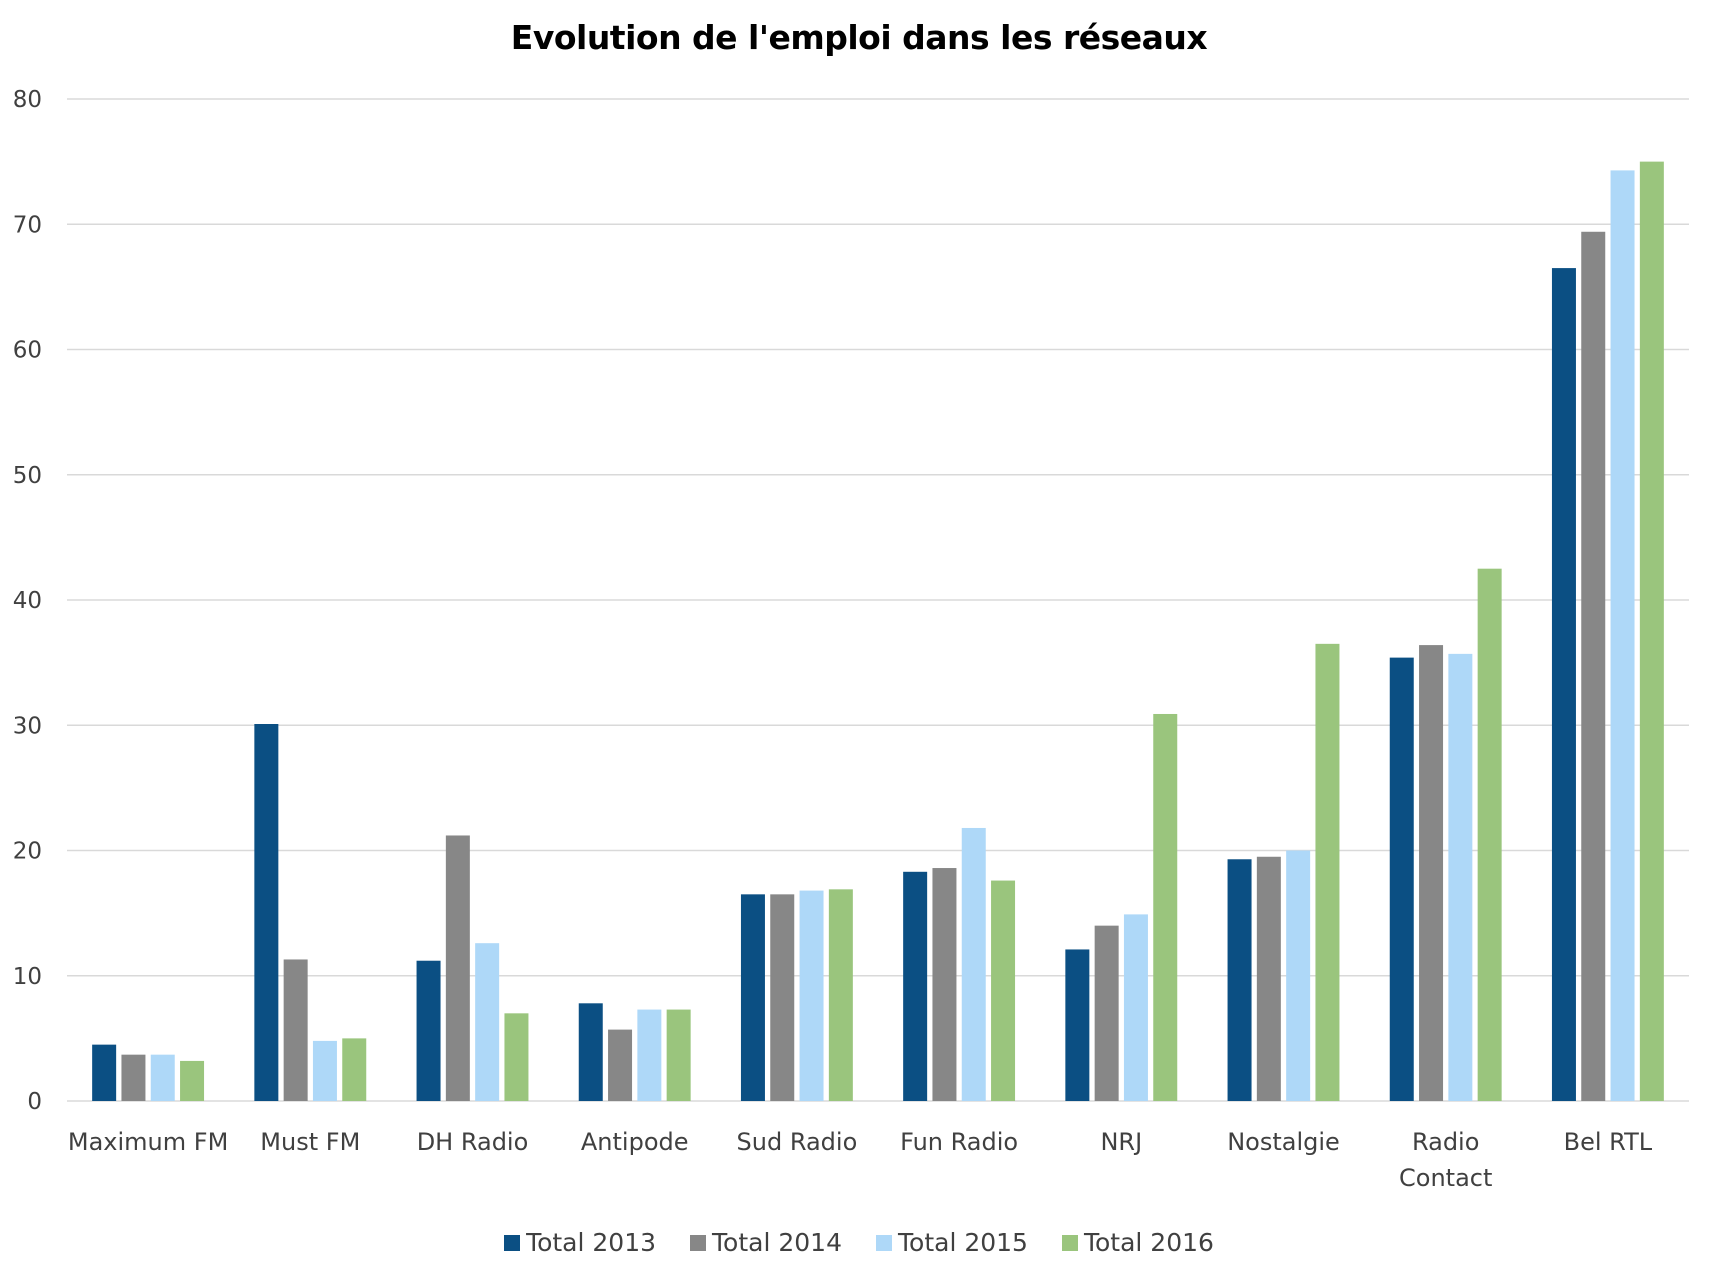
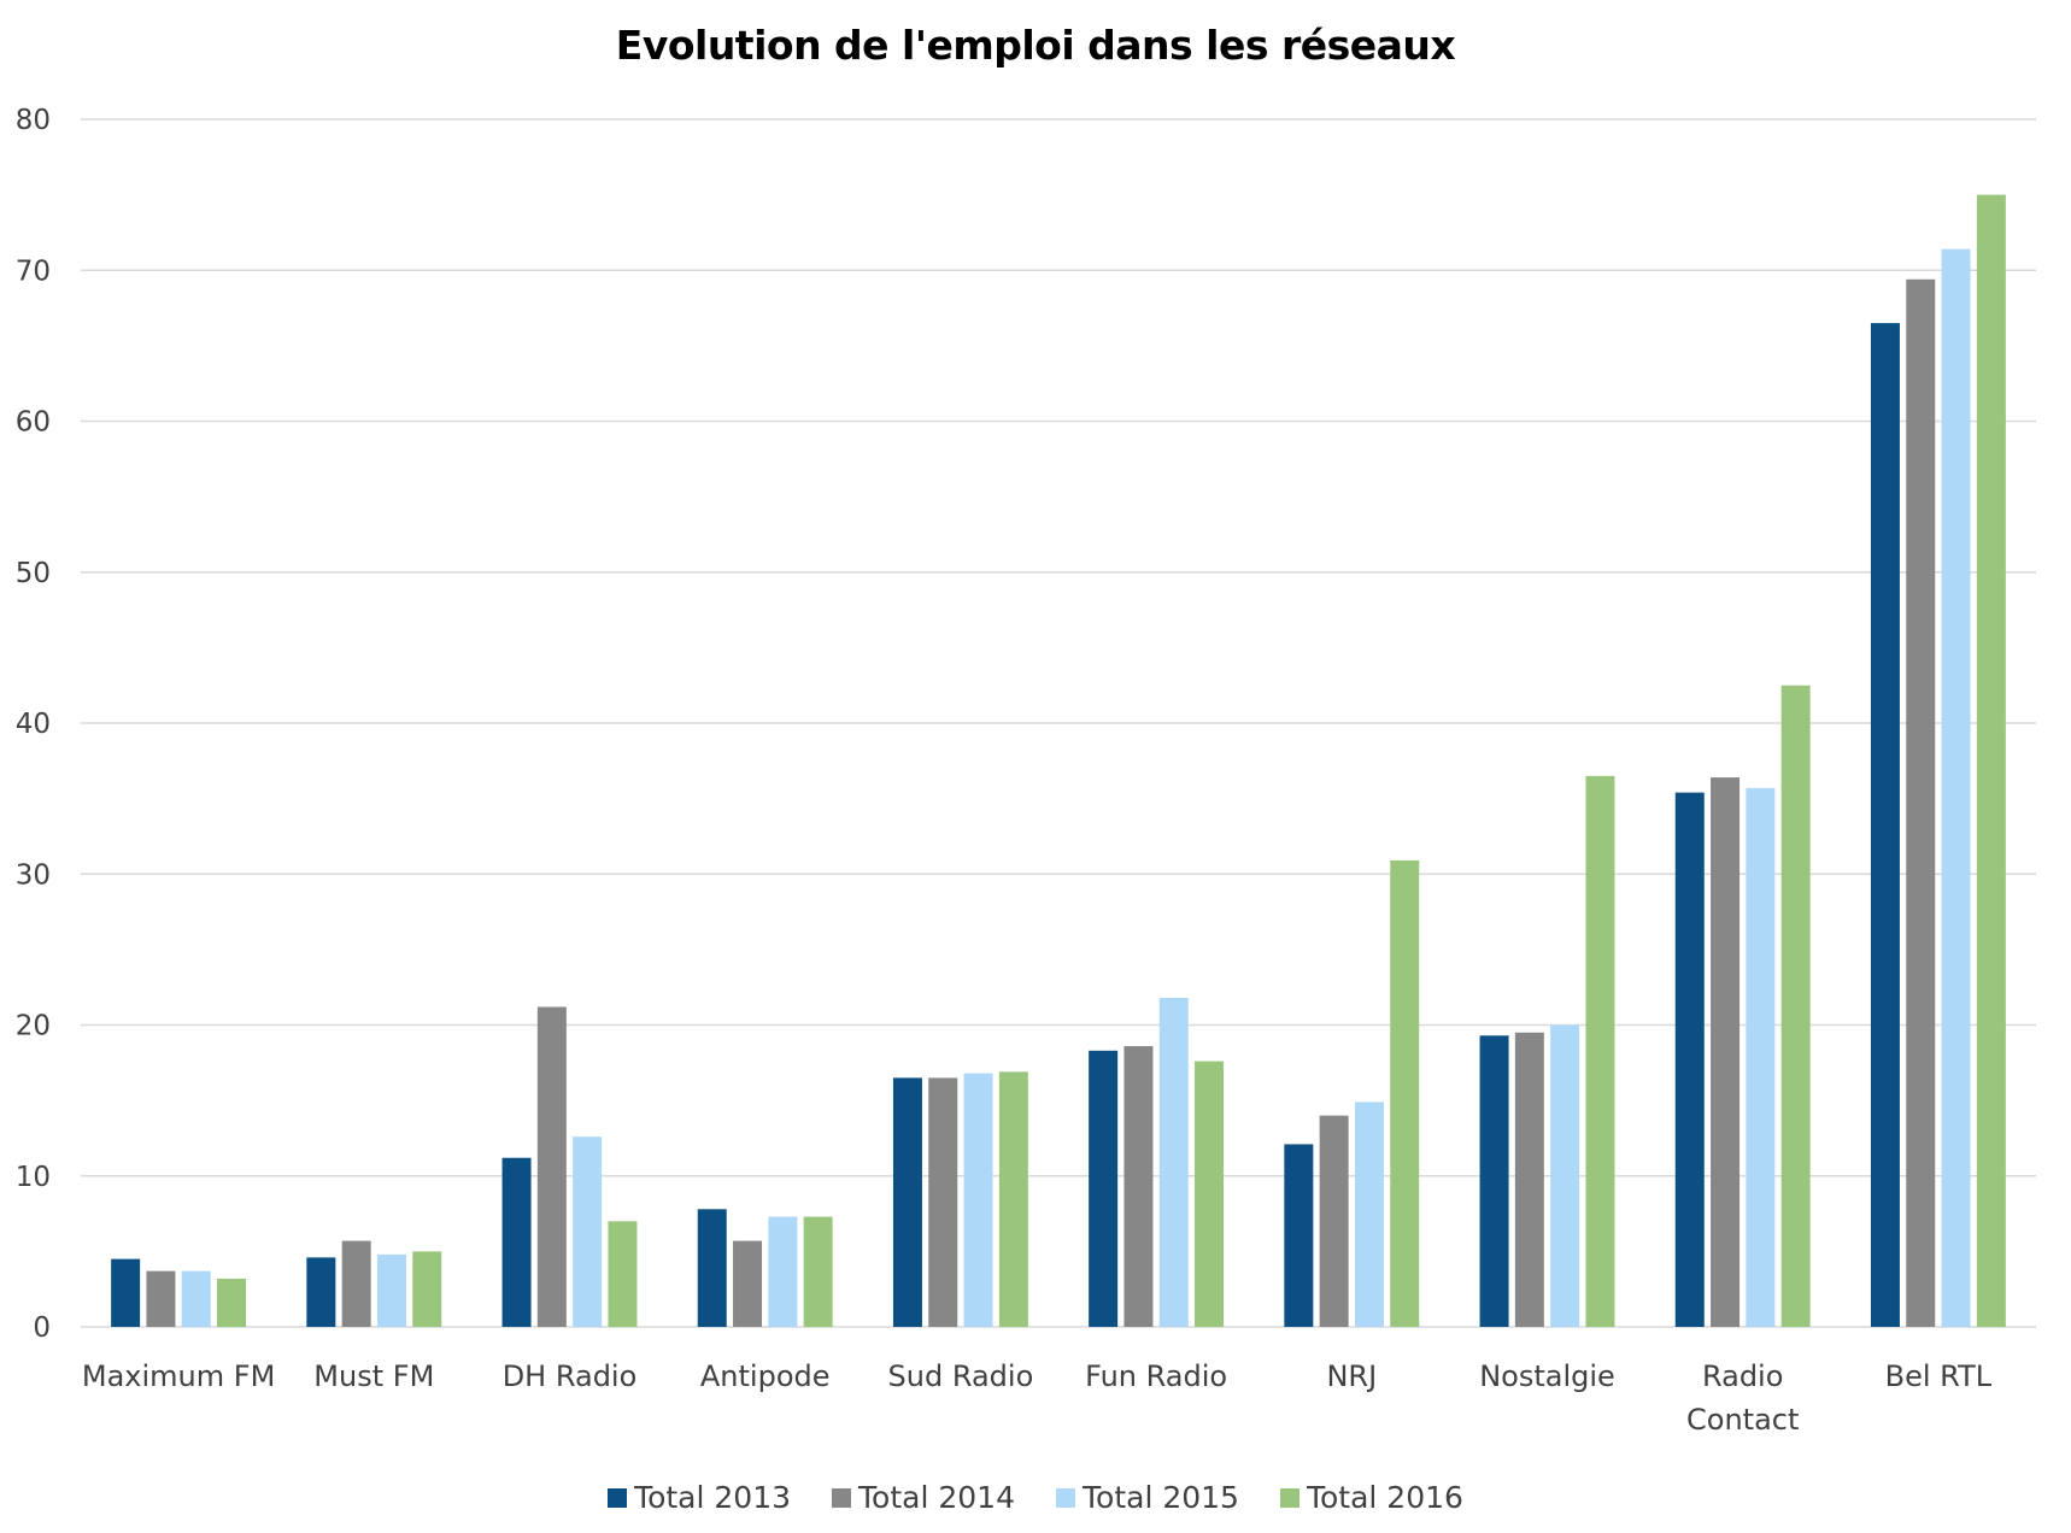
Total 2013/Must FM: 30.1 -> 4.6
Total 2014/Must FM: 11.3 -> 5.7
Total 2015/Bel RTL: 74.3 -> 71.4
